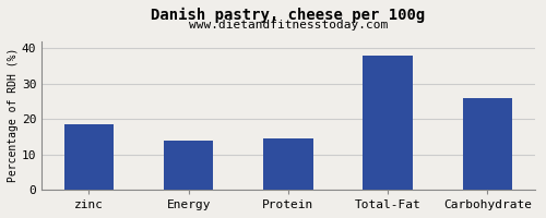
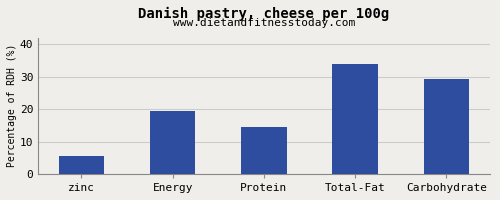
zinc: 18.5 -> 5.5
Energy: 14.0 -> 19.3
Total-Fat: 38.0 -> 34.0
Carbohydrate: 26.0 -> 29.2
